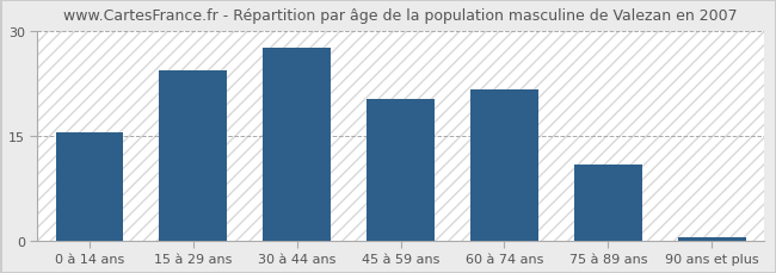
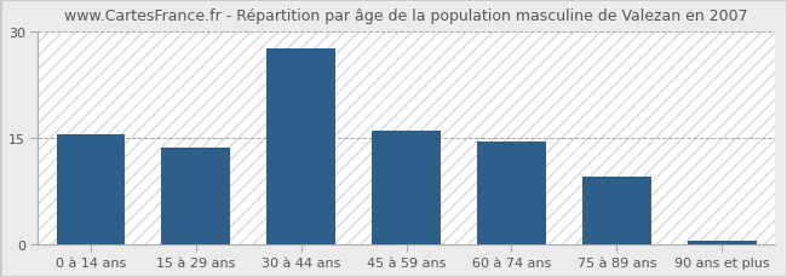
15 à 29 ans: 24.4 -> 13.5
45 à 59 ans: 20.2 -> 16.0
60 à 74 ans: 21.6 -> 14.5
75 à 89 ans: 10.8 -> 9.5
